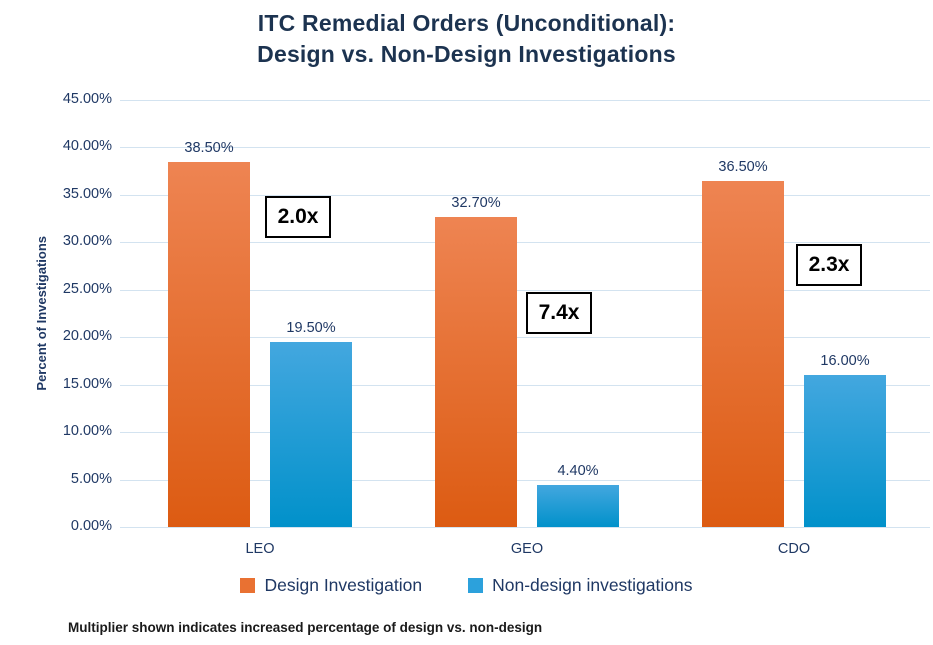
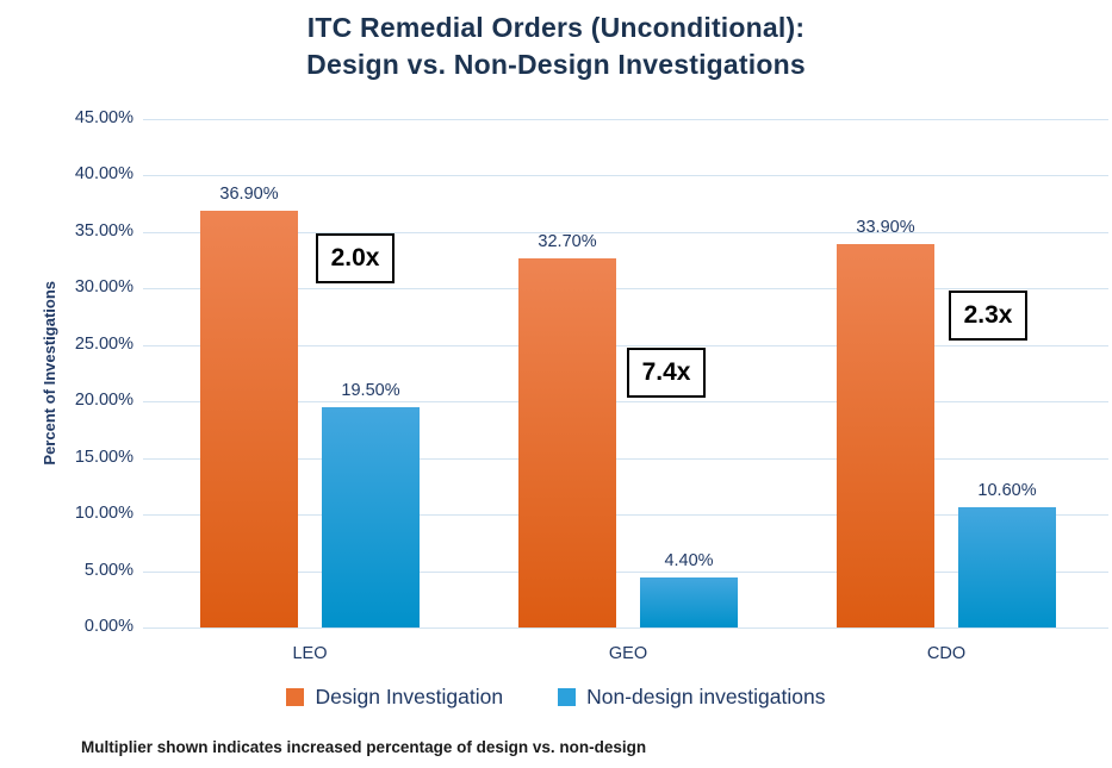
Design Investigation/LEO: 38.50% -> 36.90%
Design Investigation/CDO: 36.50% -> 33.90%
Non-design investigations/CDO: 16.00% -> 10.60%
